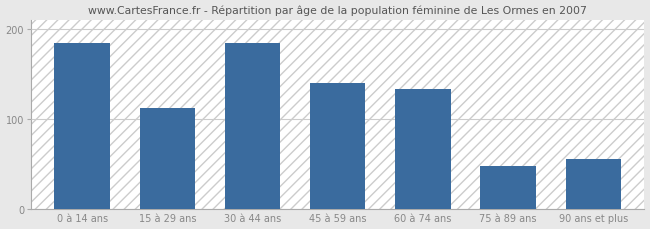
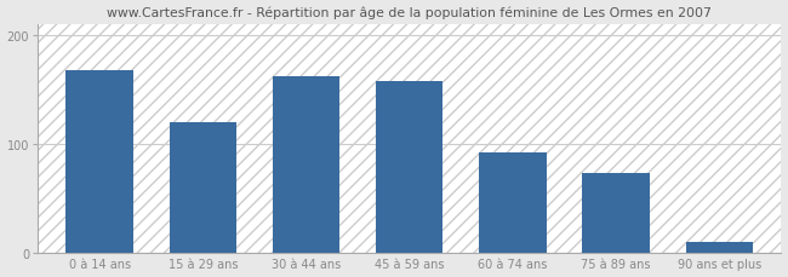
0 à 14 ans: 184 -> 168
15 à 29 ans: 112 -> 120
30 à 44 ans: 184 -> 162
45 à 59 ans: 140 -> 158
60 à 74 ans: 134 -> 92
75 à 89 ans: 48 -> 73
90 ans et plus: 56 -> 10
